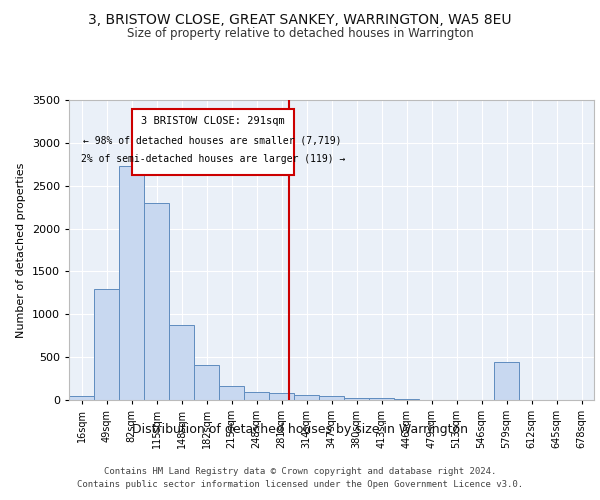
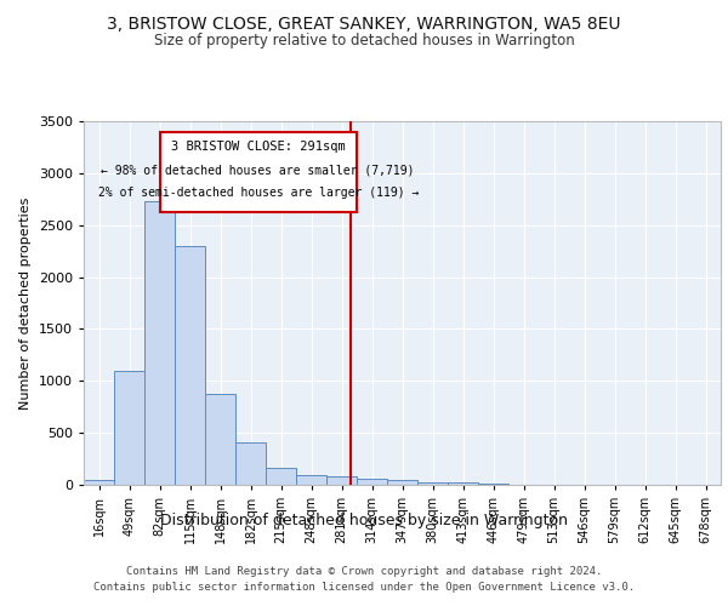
49sqm: 1300 -> 1100
579sqm: 440 -> 0
